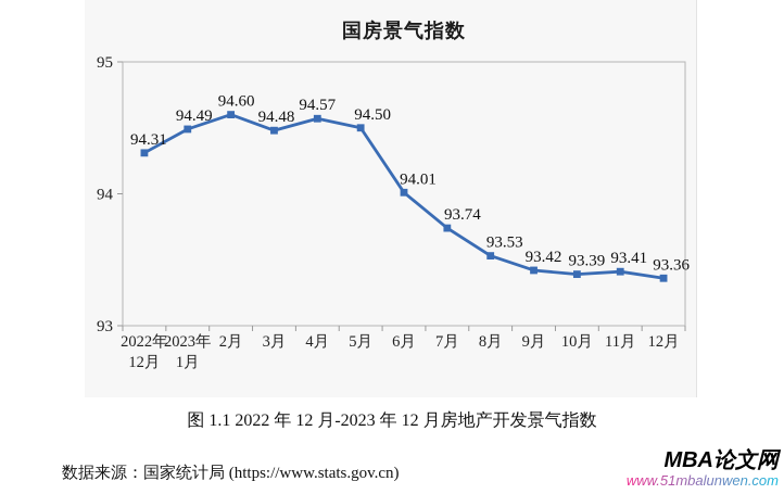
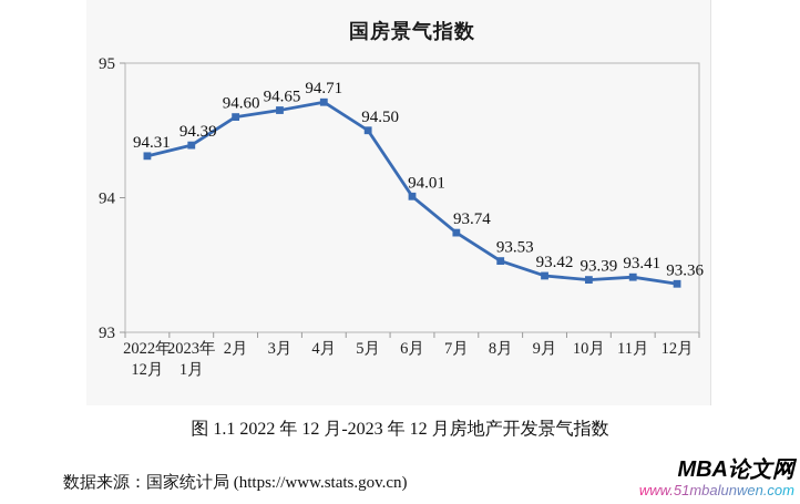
2023年 1月: 94.49 -> 94.39
3月: 94.48 -> 94.65
4月: 94.57 -> 94.71
